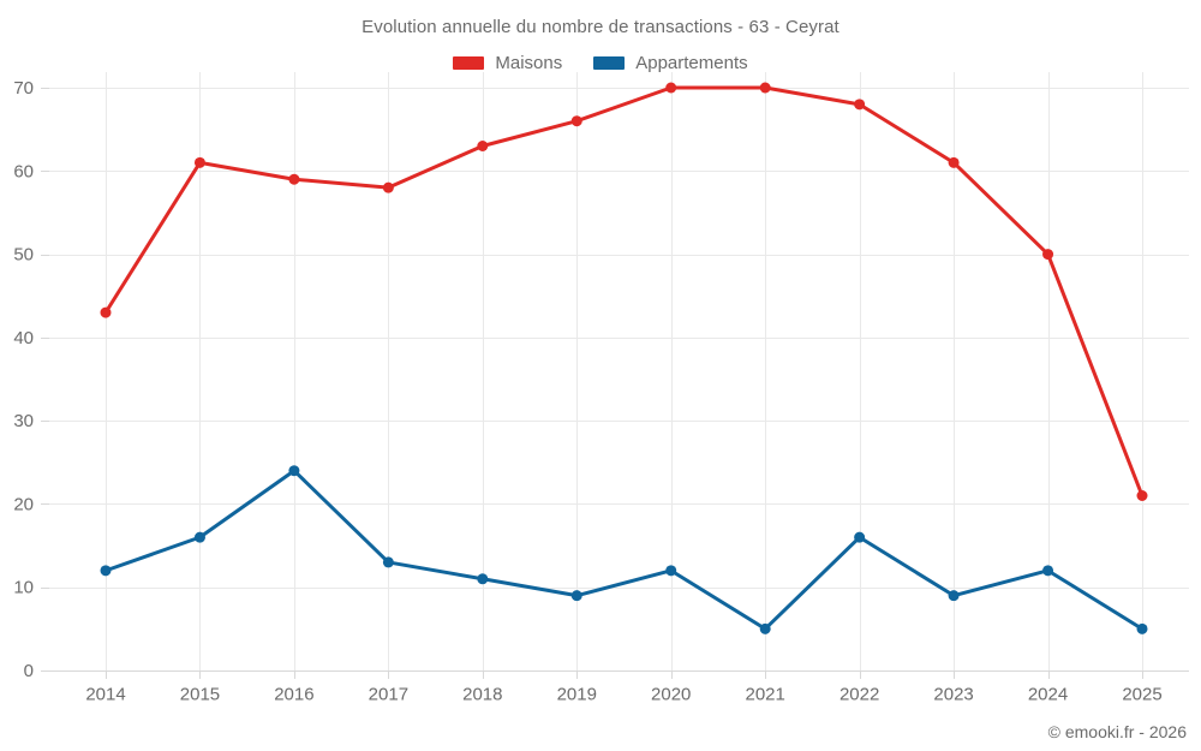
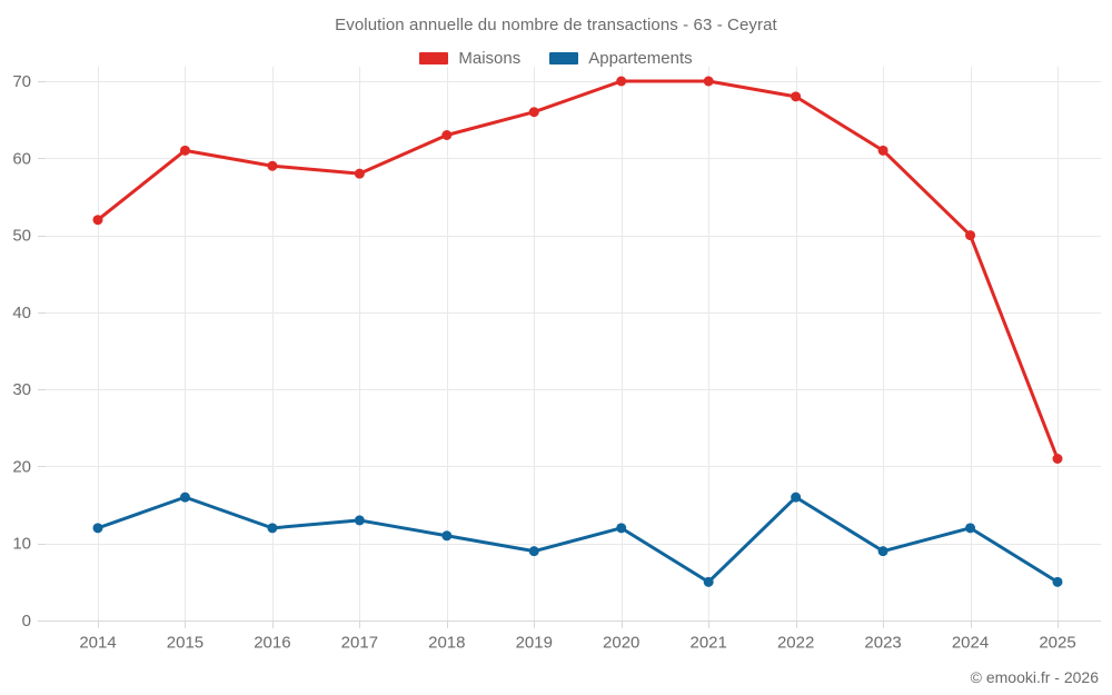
Maisons/2014: 43 -> 52
Appartements/2016: 24 -> 12
